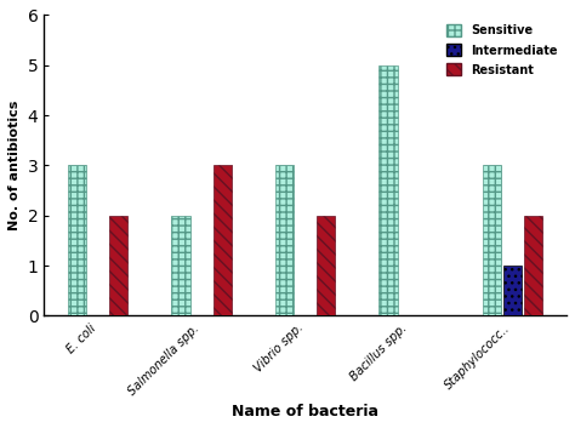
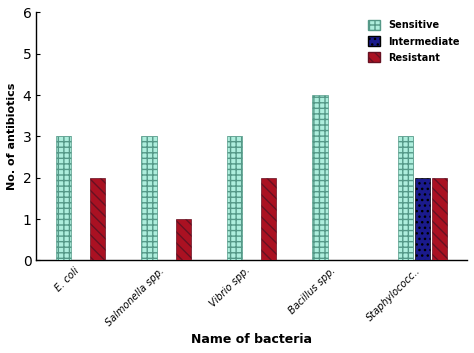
Sensitive/Salmonella spp.: 2 -> 3
Resistant/Salmonella spp.: 3 -> 1
Sensitive/Bacillus spp.: 5 -> 4
Intermediate/Staphylococc..: 1 -> 2
